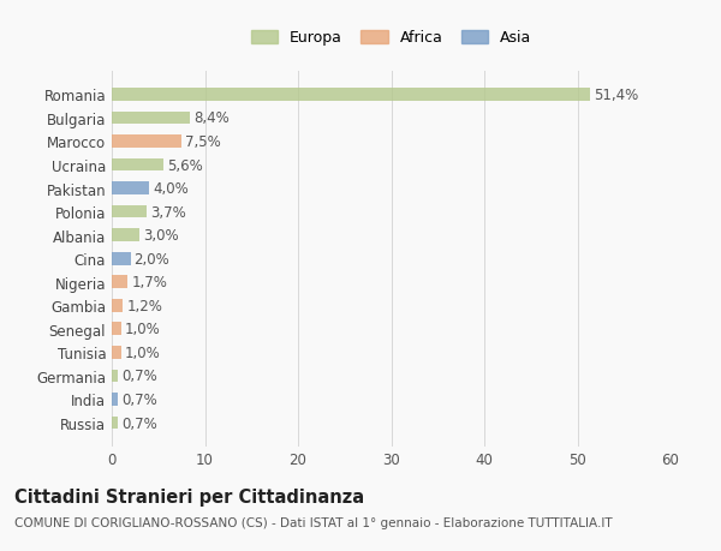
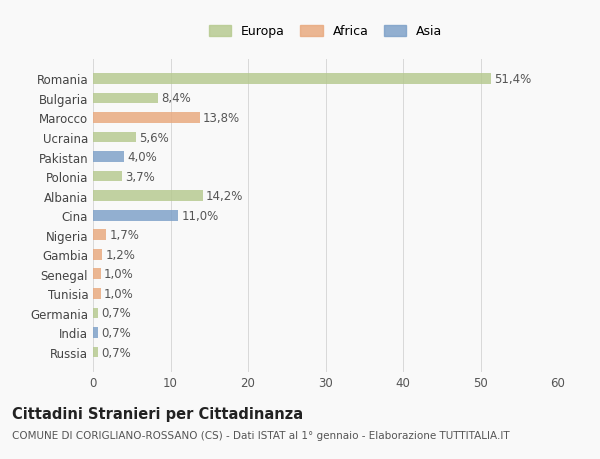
Marocco: 7,5% -> 13,8%
Albania: 3,0% -> 14,2%
Cina: 2,0% -> 11,0%
